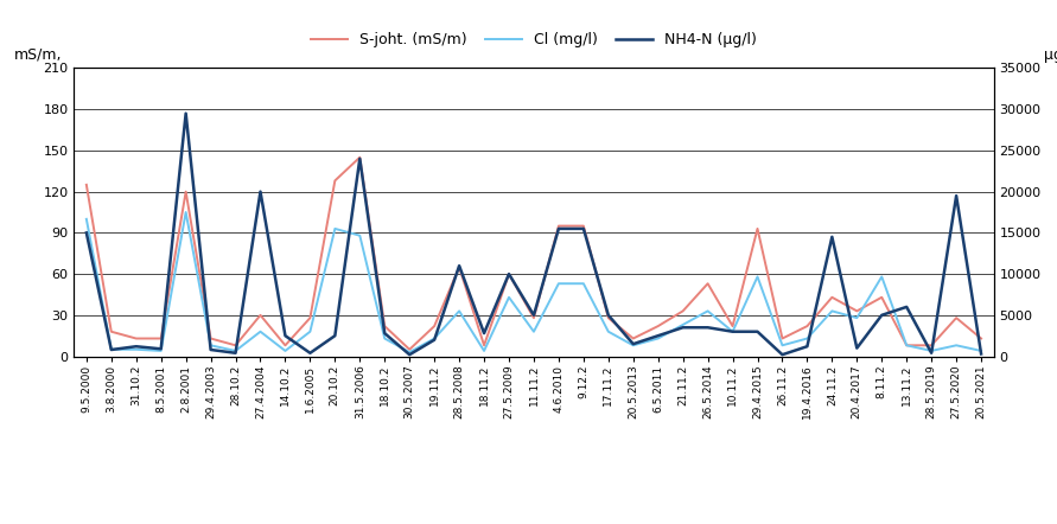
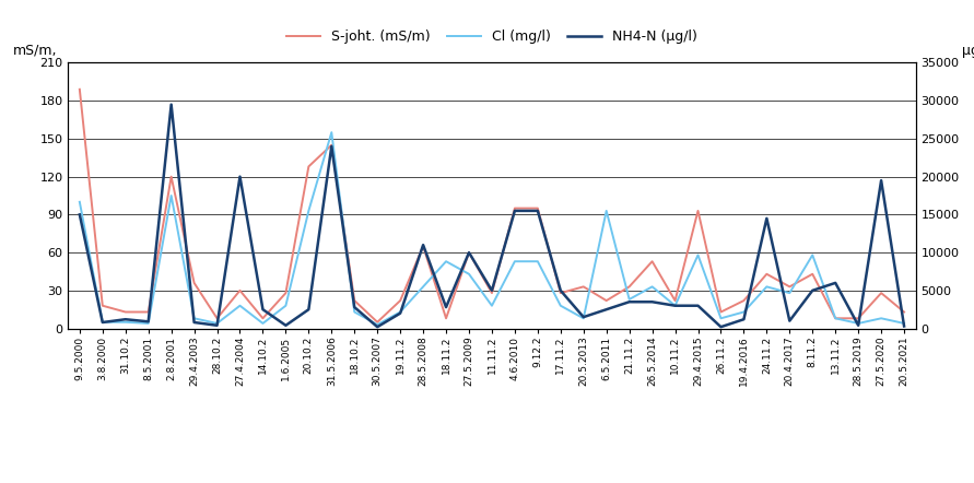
S-joht. (mS/m)/9.5.2000: 125 -> 189
S-joht. (mS/m)/29.4.2003: 13 -> 36
Cl (mg/l)/31.5.2006: 88 -> 155
Cl (mg/l)/18.11.2: 4 -> 53
S-joht. (mS/m)/20.5.2013: 13 -> 33
Cl (mg/l)/6.5.2011: 13 -> 93
